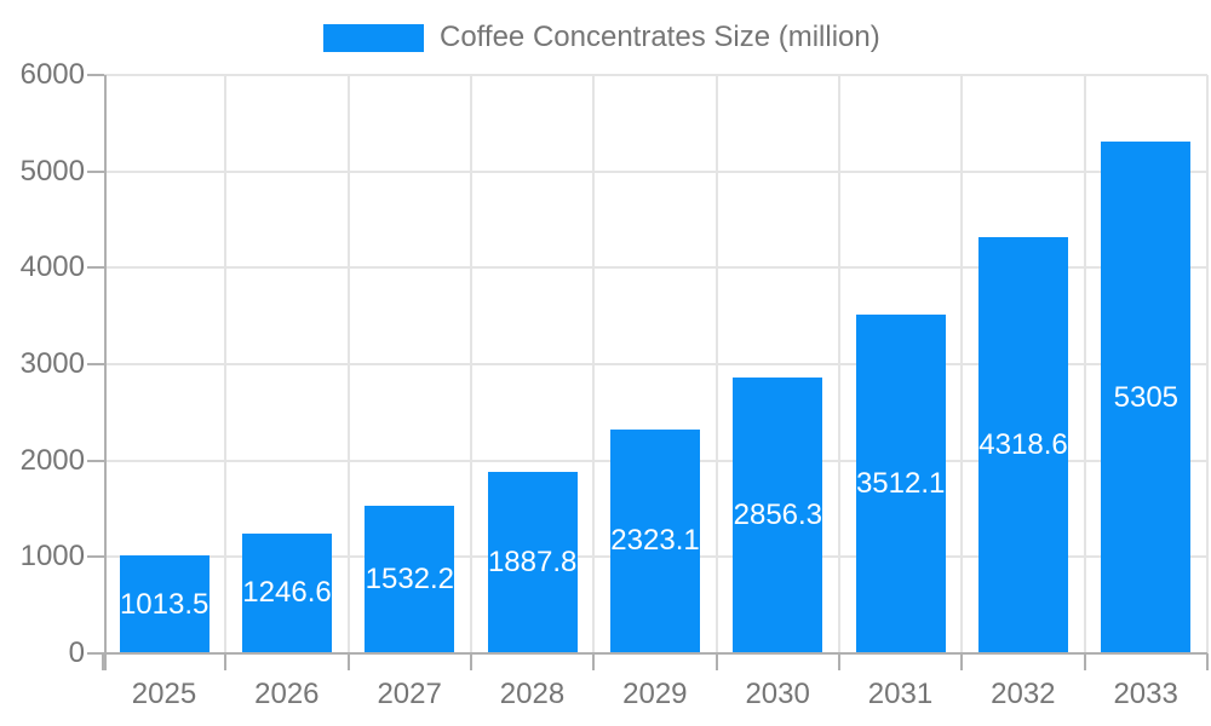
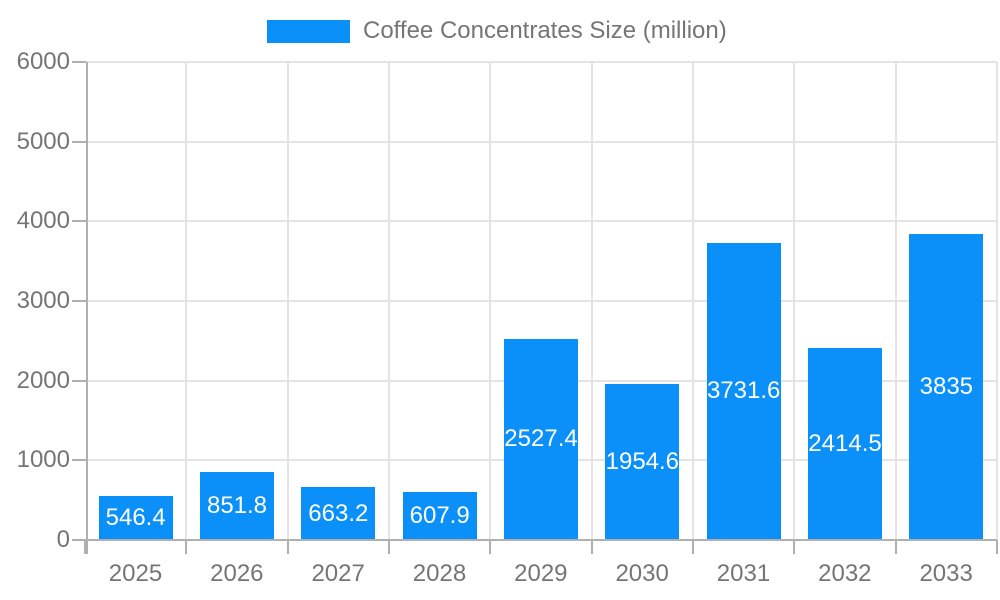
2025: 1013.5 -> 546.4
2026: 1246.6 -> 851.8
2027: 1532.2 -> 663.2
2028: 1887.8 -> 607.9
2029: 2323.1 -> 2527.4
2030: 2856.3 -> 1954.6
2031: 3512.1 -> 3731.6
2032: 4318.6 -> 2414.5
2033: 5305 -> 3835
